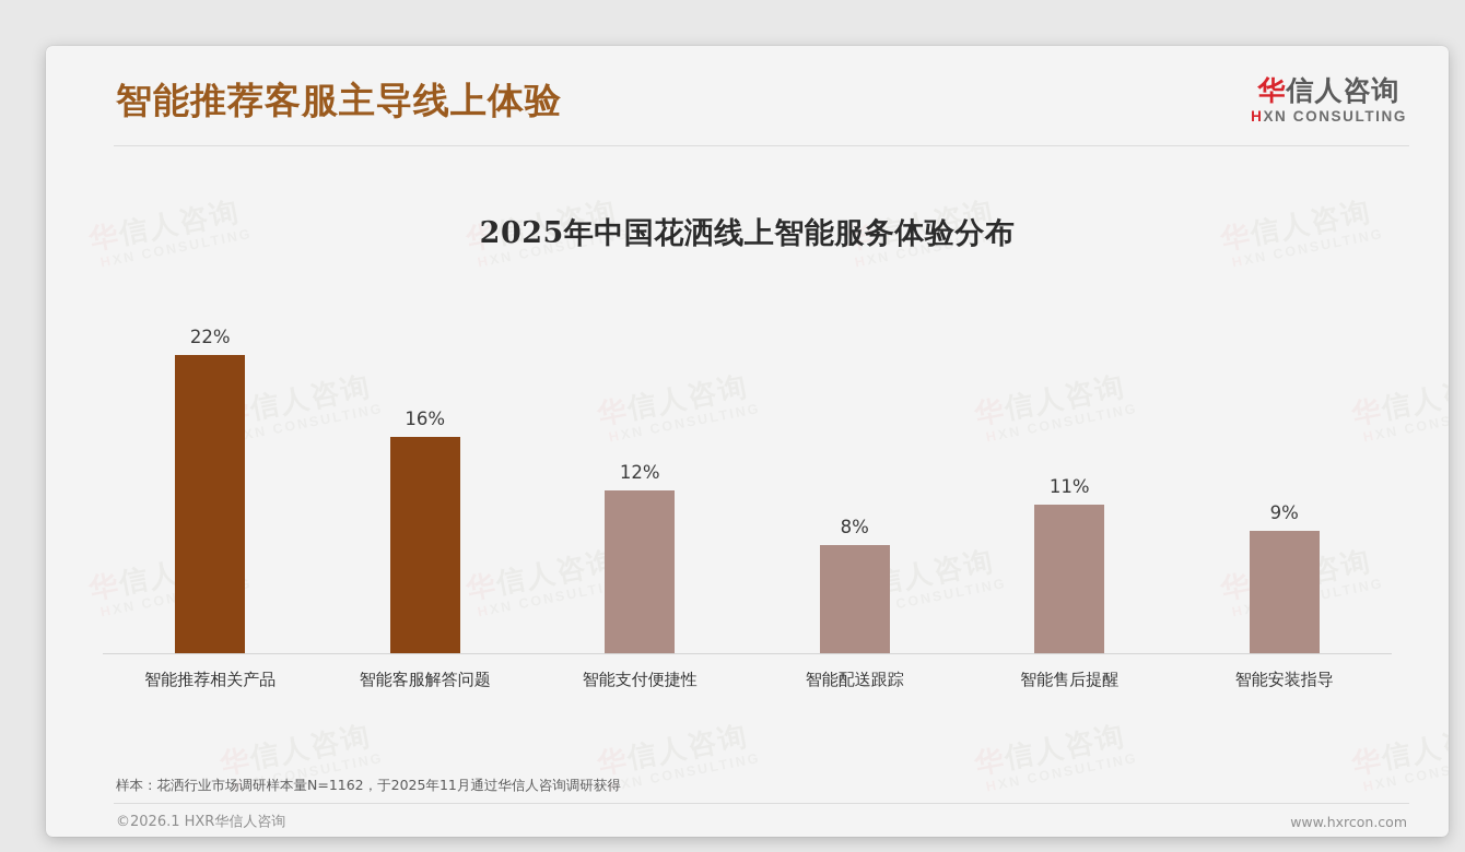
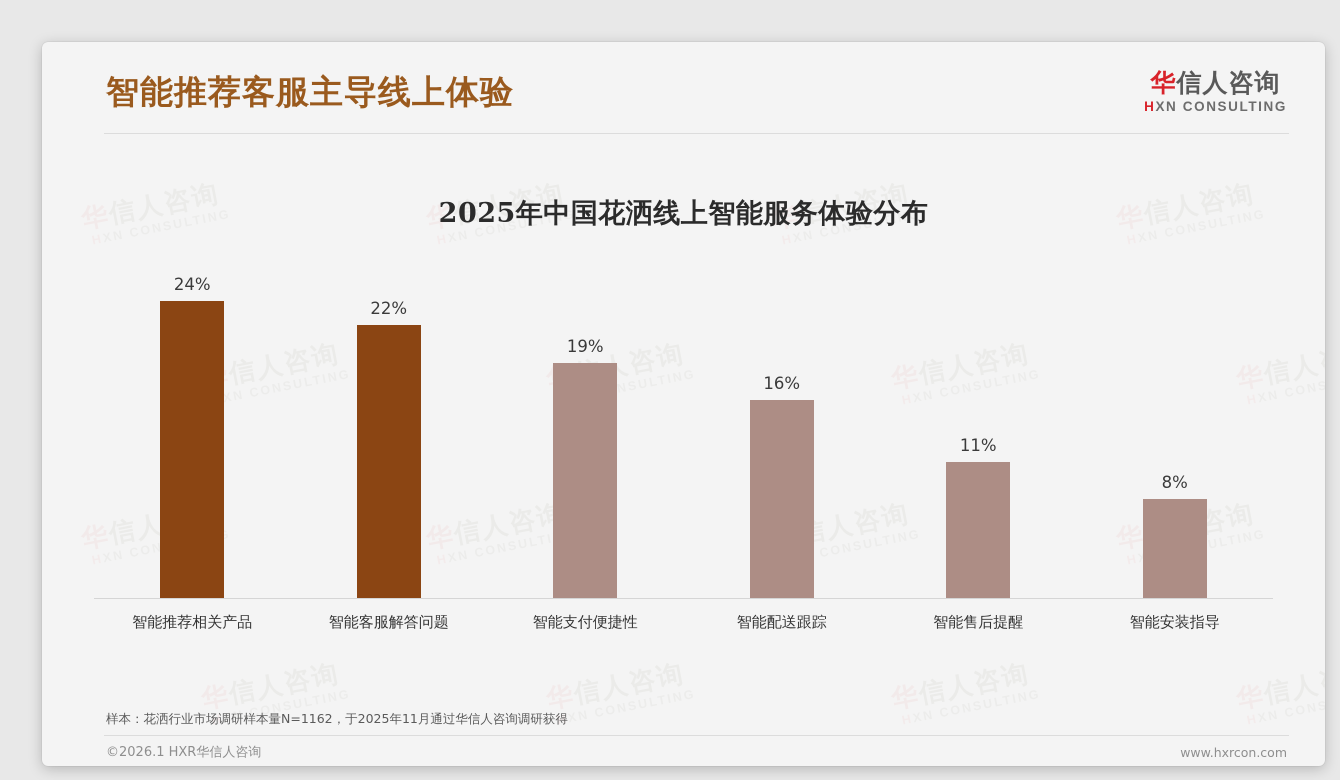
智能推荐相关产品: 22% -> 24%
智能客服解答问题: 16% -> 22%
智能支付便捷性: 12% -> 19%
智能配送跟踪: 8% -> 16%
智能安装指导: 9% -> 8%
